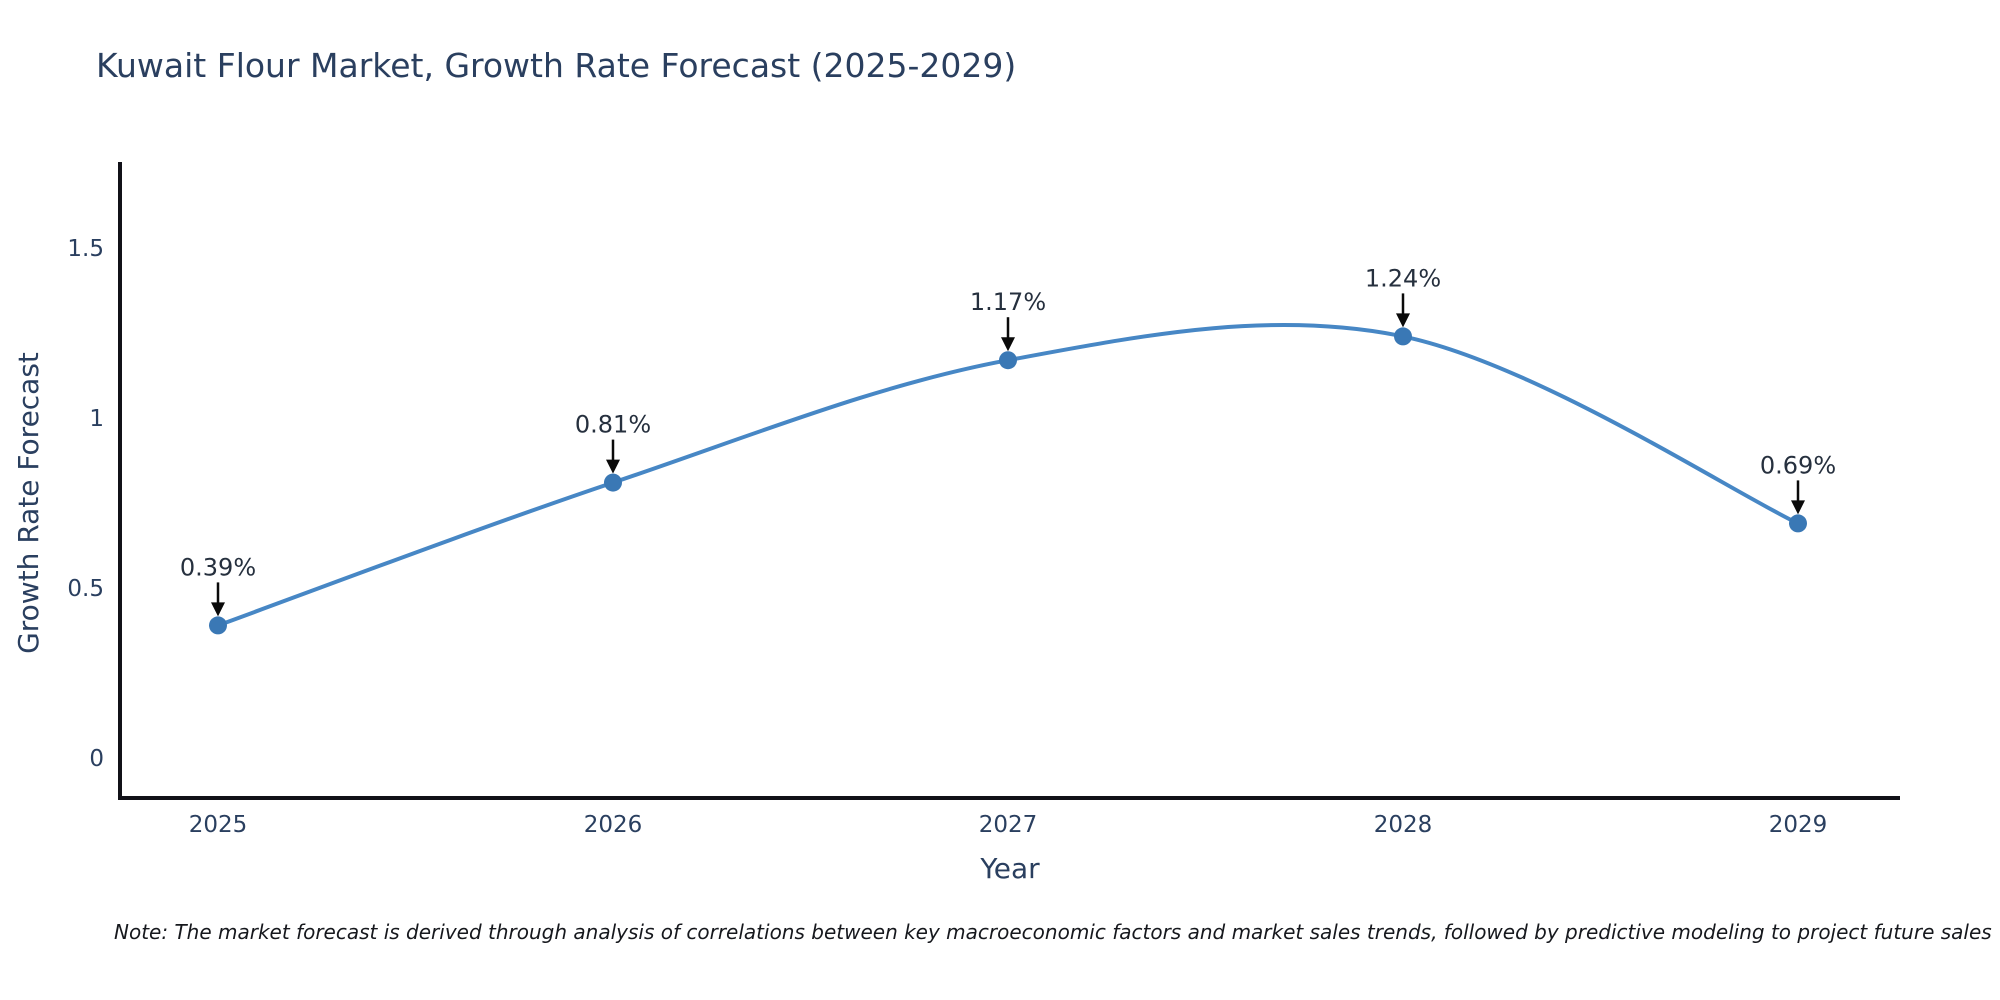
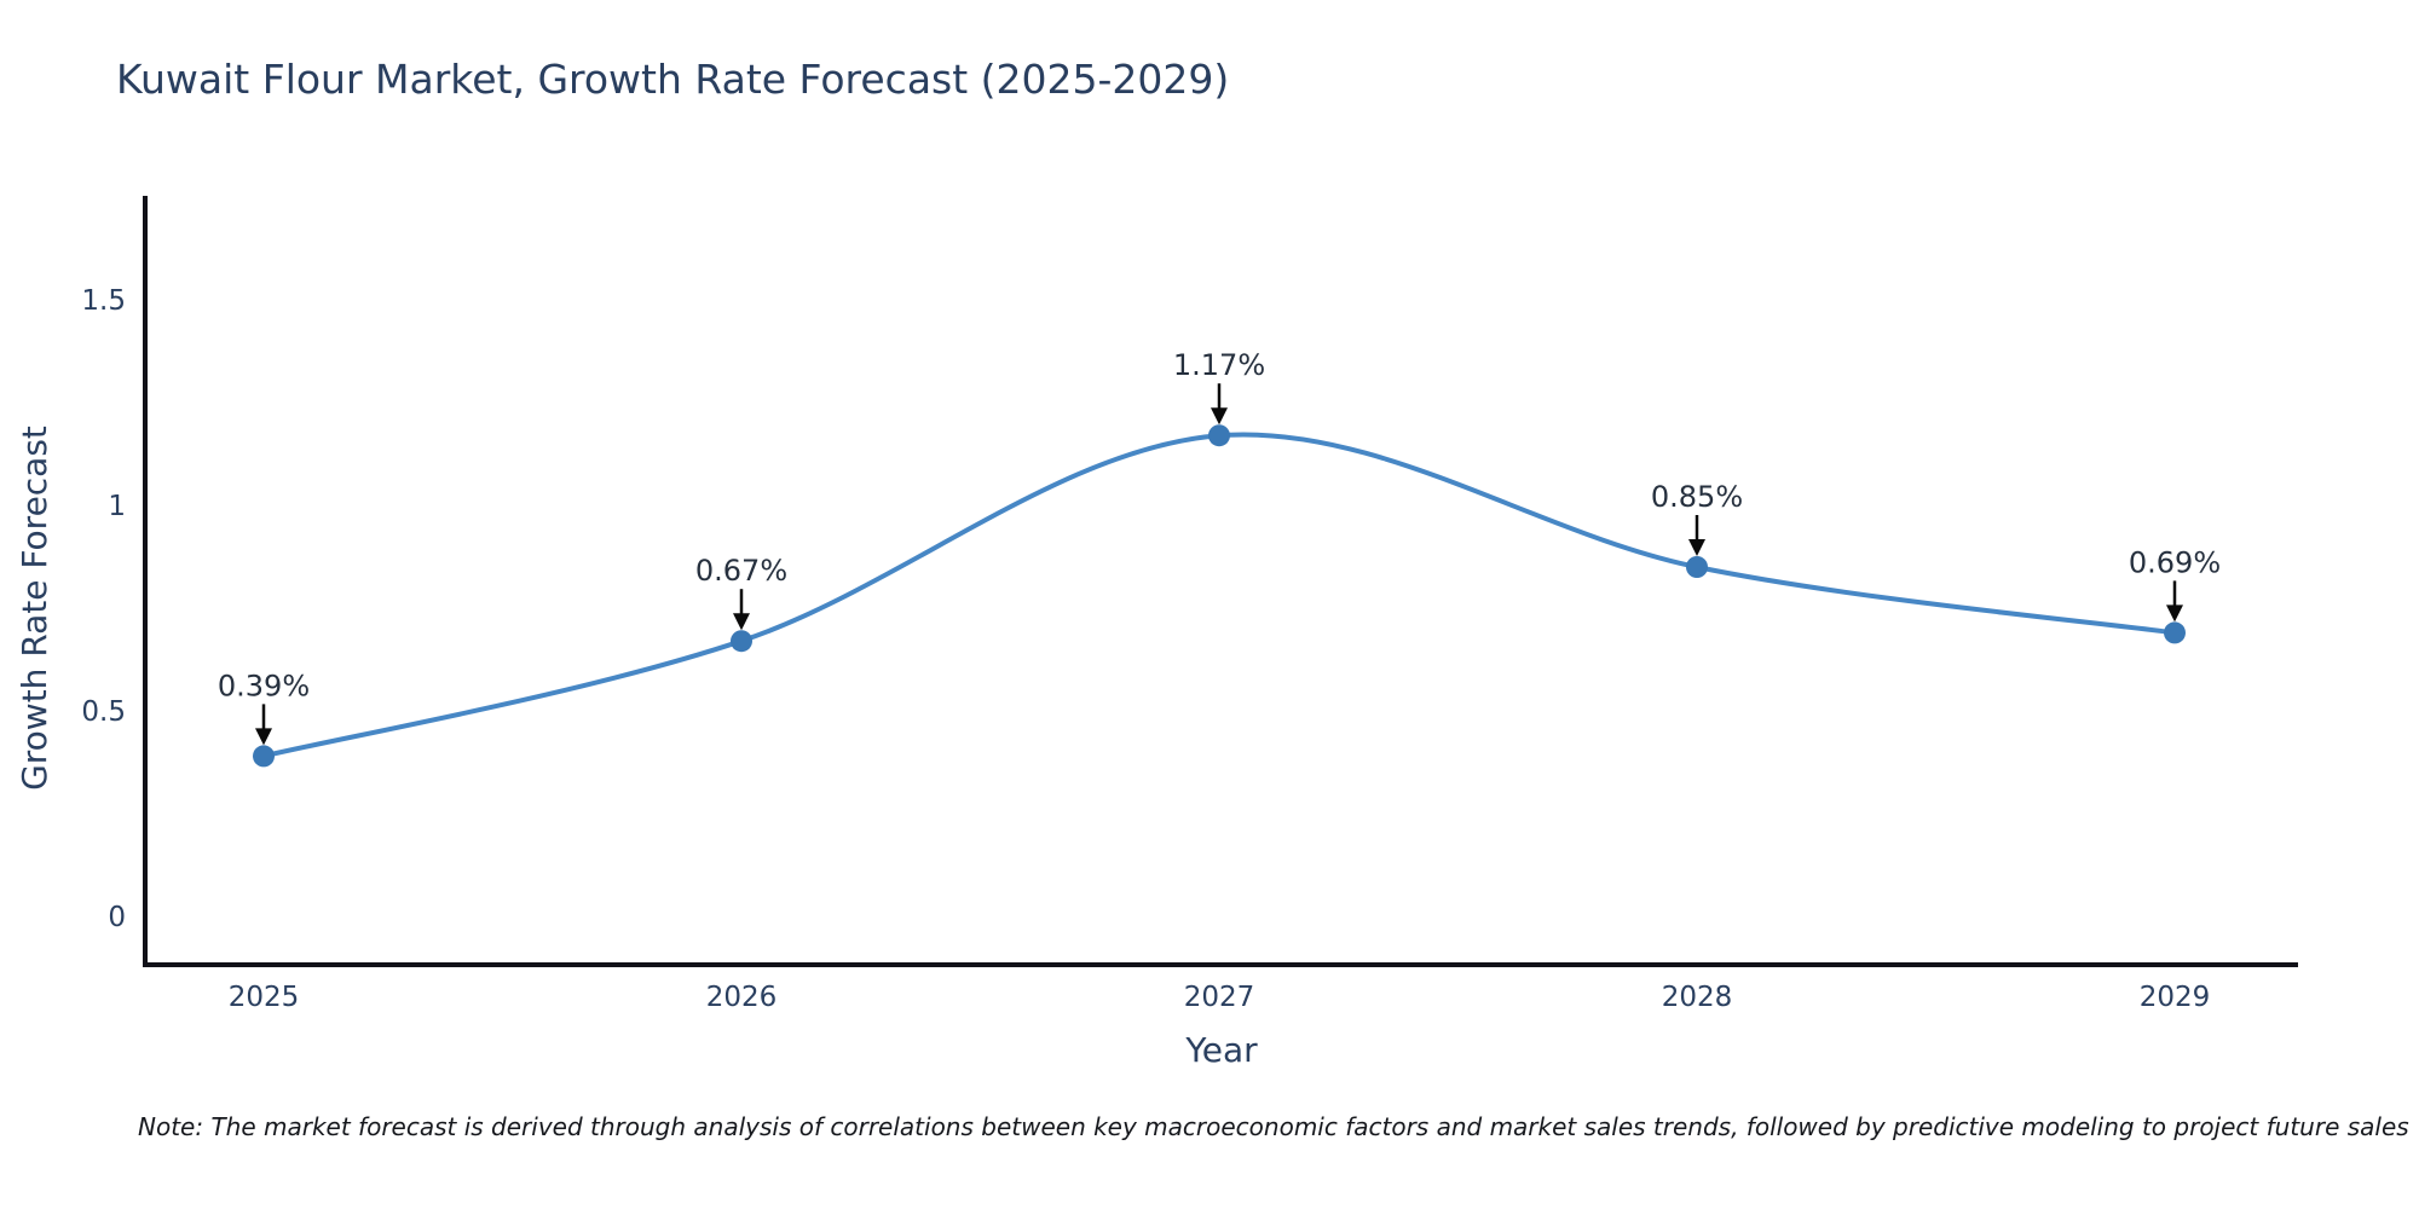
2026: 0.81% -> 0.67%
2028: 1.24% -> 0.85%
